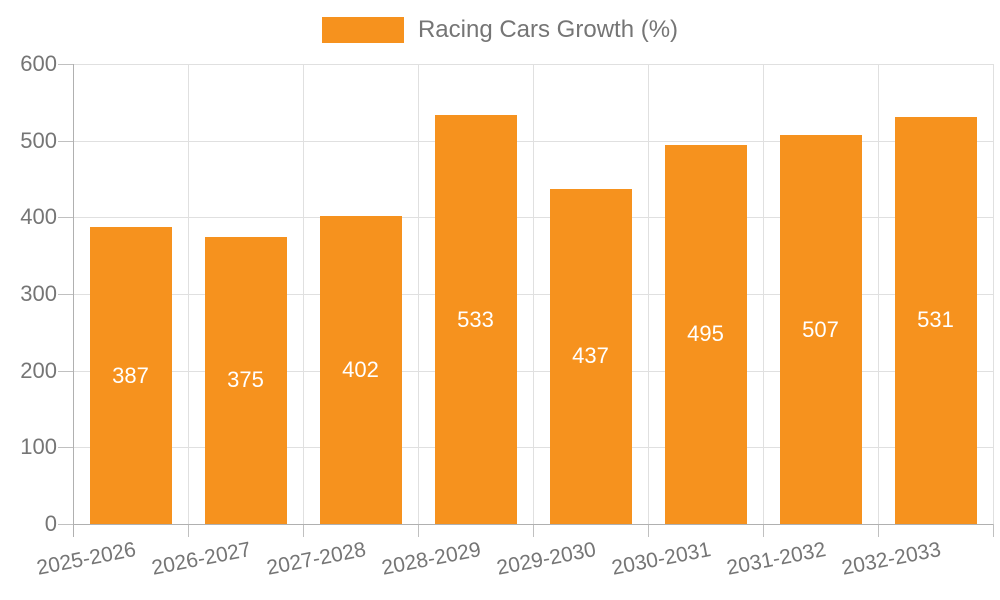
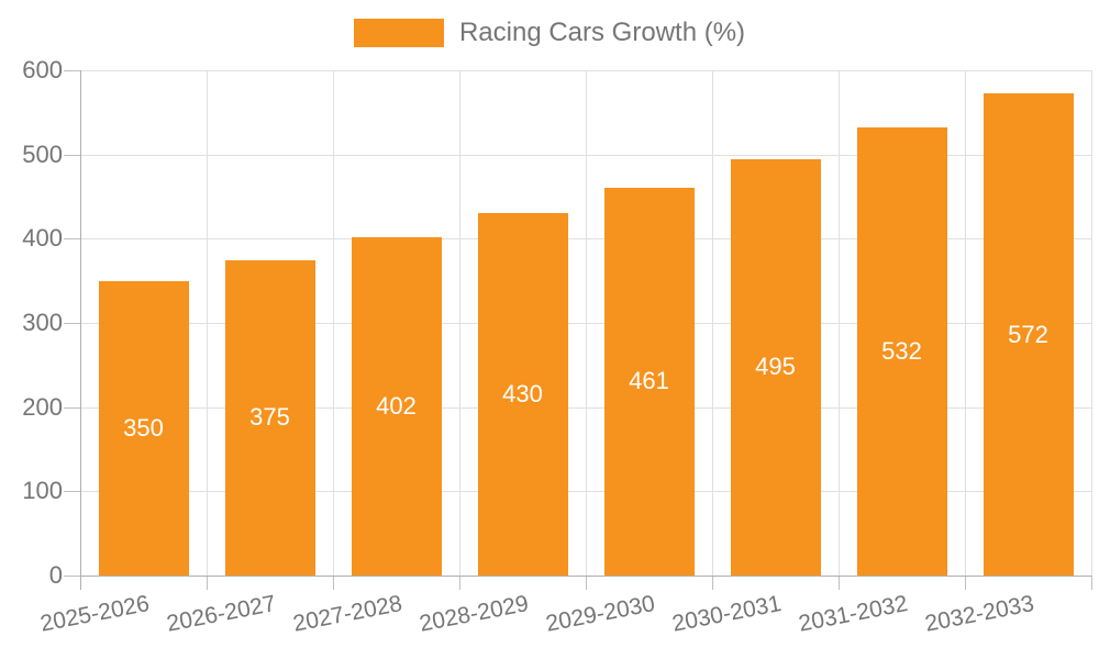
2025-2026: 387 -> 350
2028-2029: 533 -> 430
2029-2030: 437 -> 461
2031-2032: 507 -> 532
2032-2033: 531 -> 572
